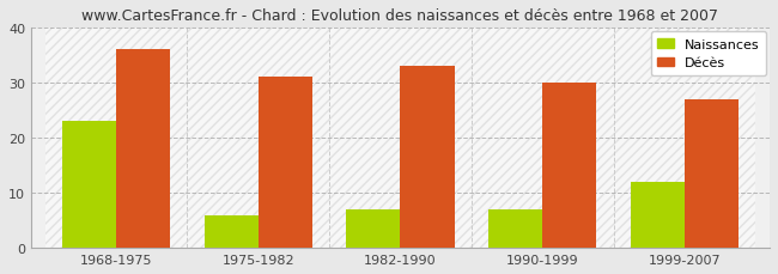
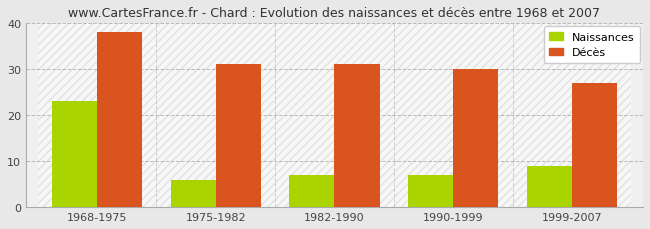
Décès/1968-1975: 36 -> 38
Décès/1982-1990: 33 -> 31
Naissances/1999-2007: 12 -> 9
